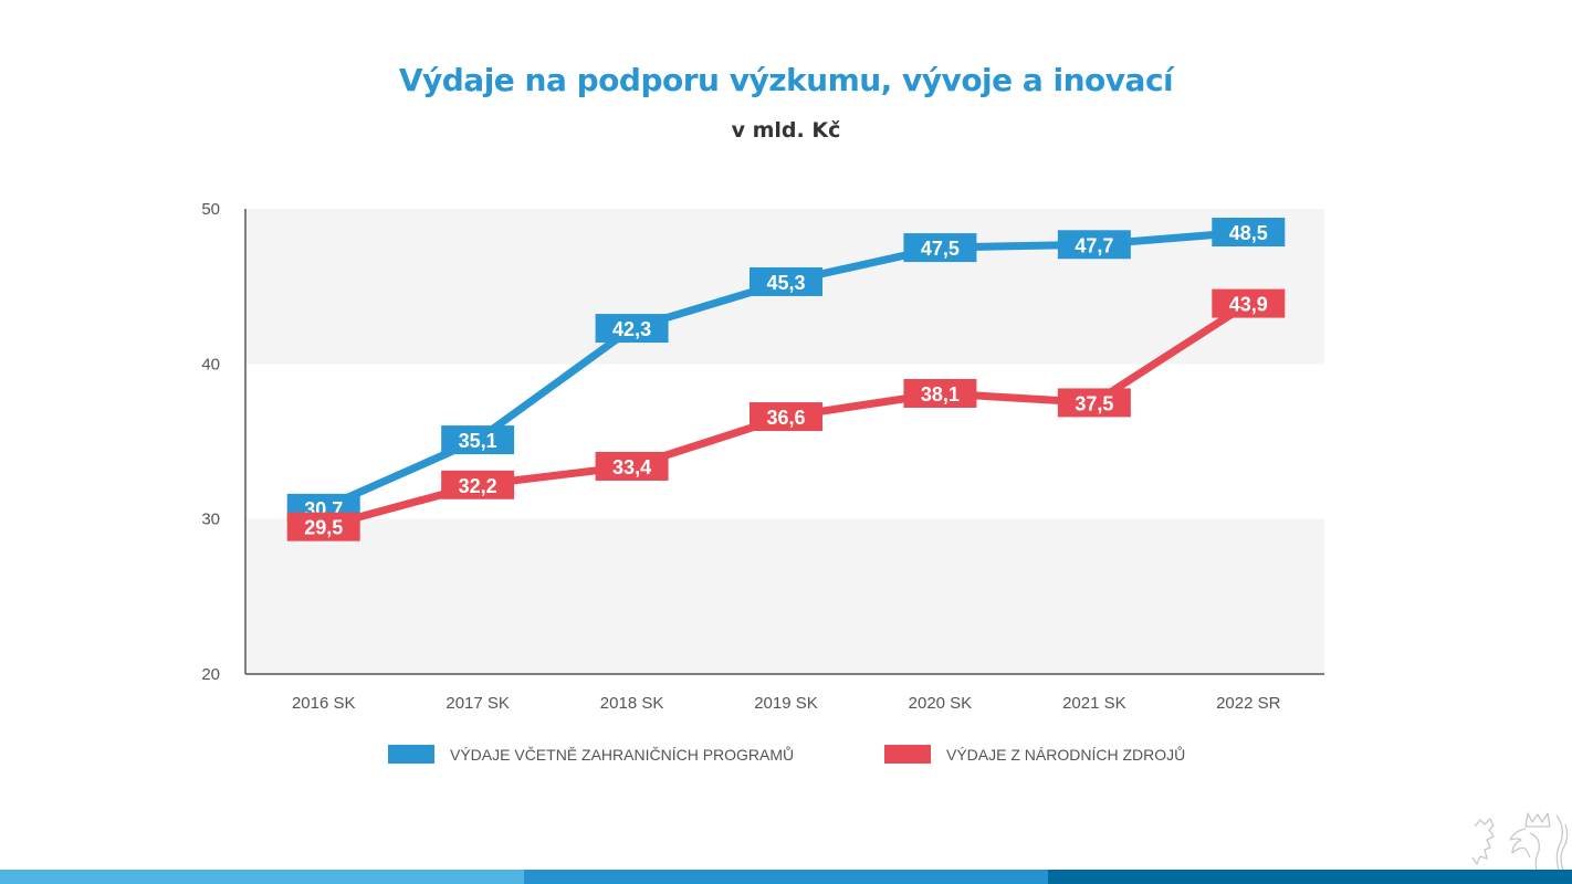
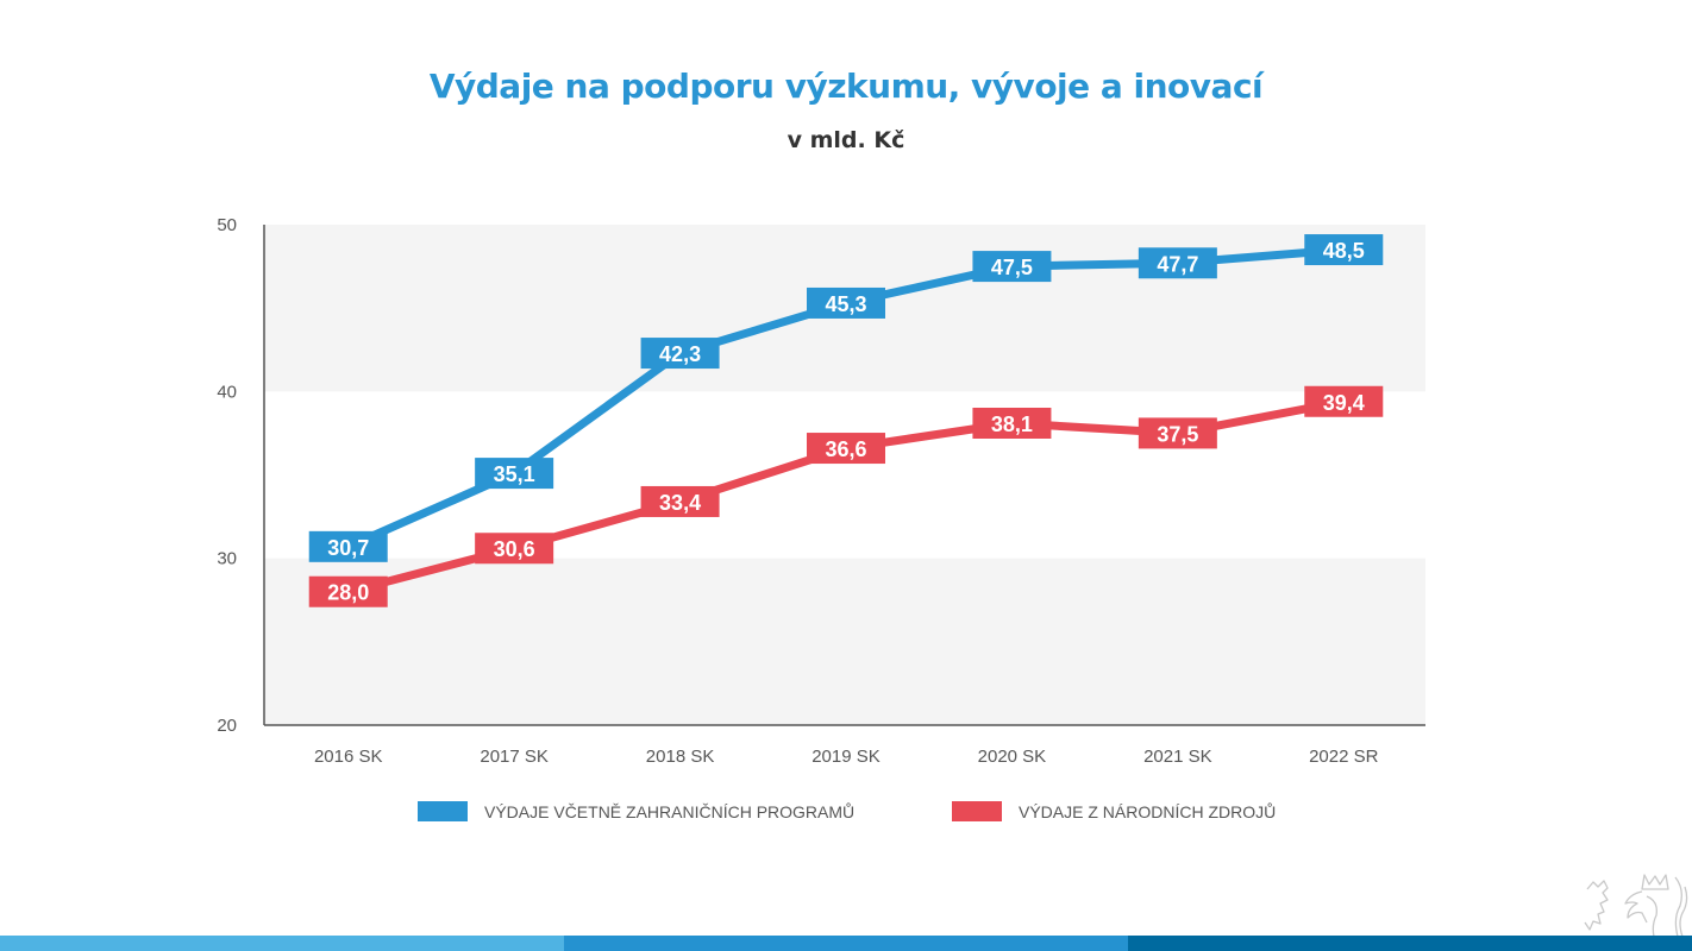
VÝDAJE Z NÁRODNÍCH ZDROJŮ/2016 SK: 29,5 -> 28,0
VÝDAJE Z NÁRODNÍCH ZDROJŮ/2017 SK: 32,2 -> 30,6
VÝDAJE Z NÁRODNÍCH ZDROJŮ/2022 SR: 43,9 -> 39,4
